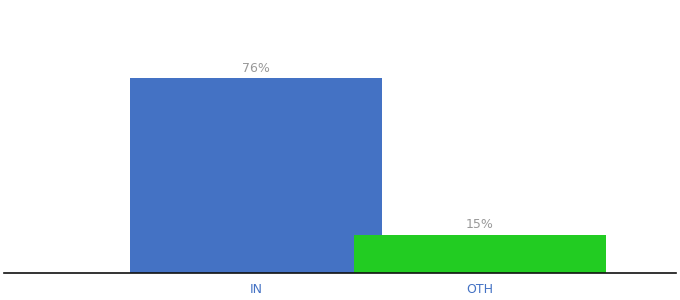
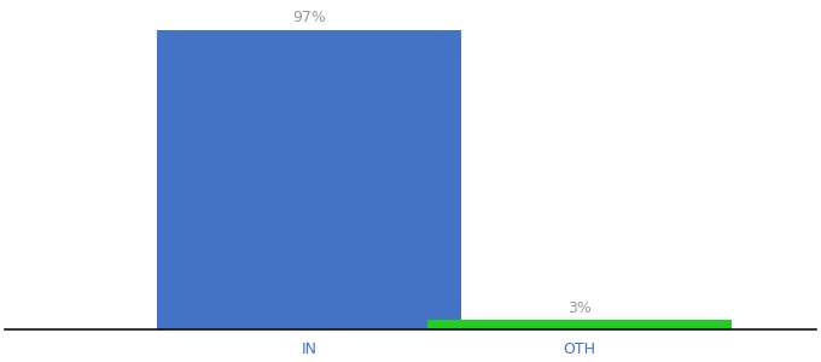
IN: 76% -> 97%
OTH: 15% -> 3%
